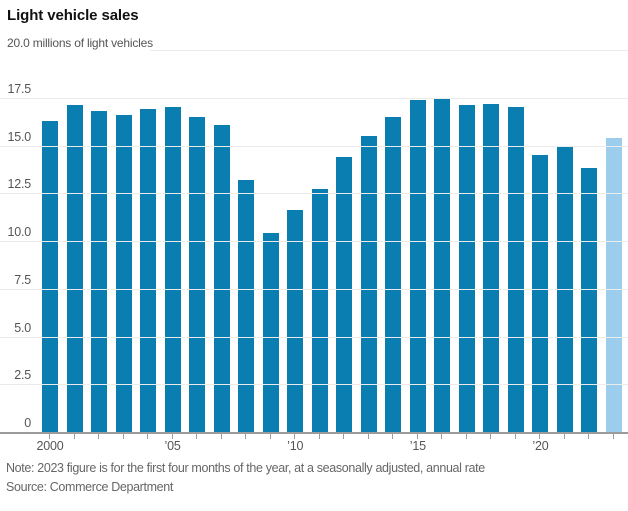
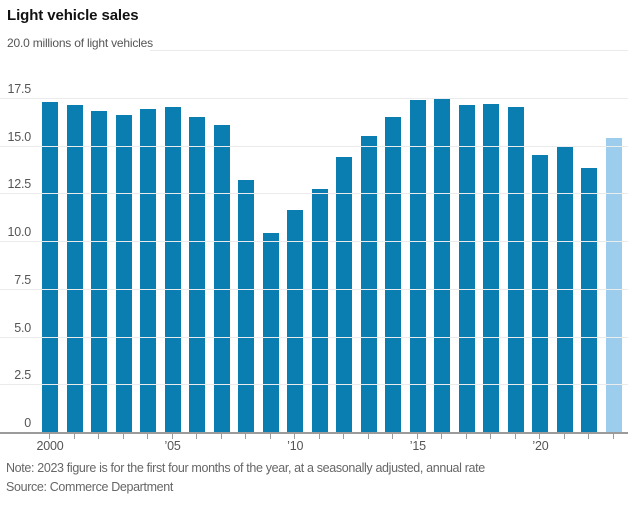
2000: 16.3 -> 17.3
